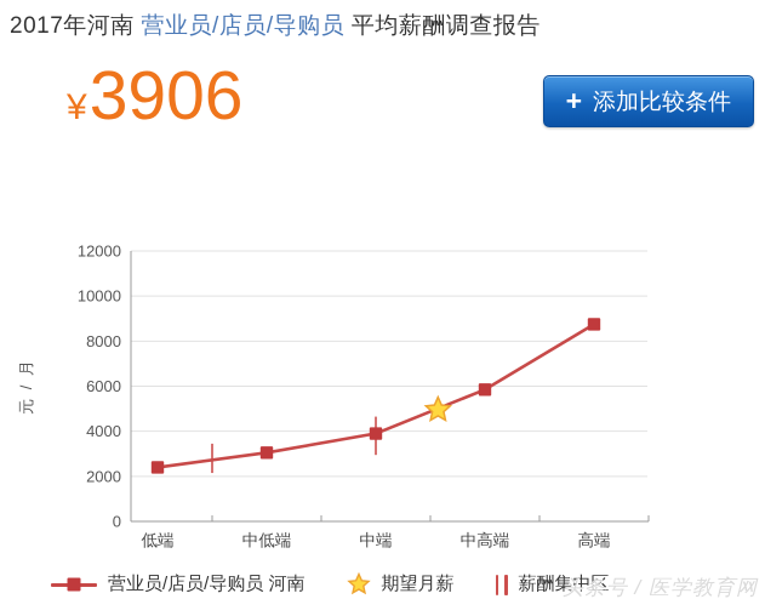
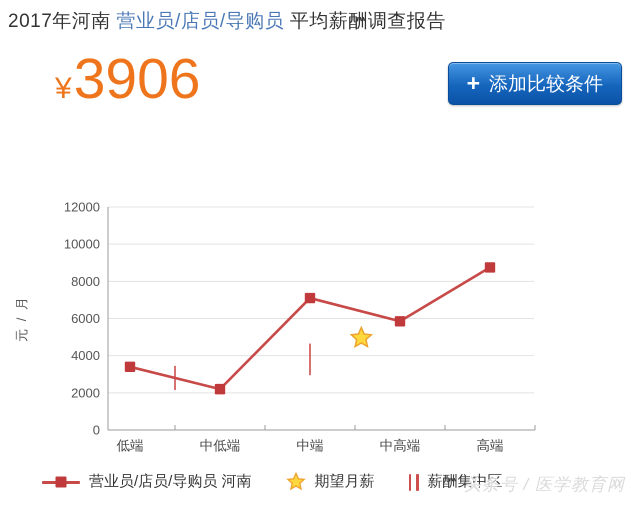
低端: 2400 -> 3400
中低端: 3000 -> 2200
中端: 3900 -> 7100
